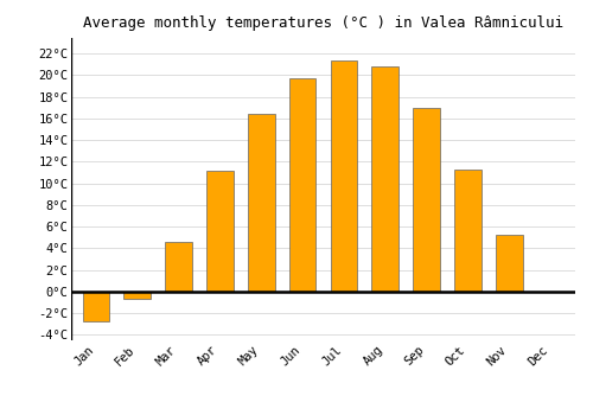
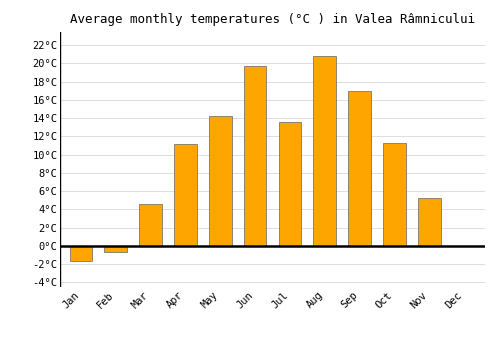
Jan: -2.8°C -> -1.6°C
May: 16.4°C -> 14.2°C
Jul: 21.4°C -> 13.6°C
